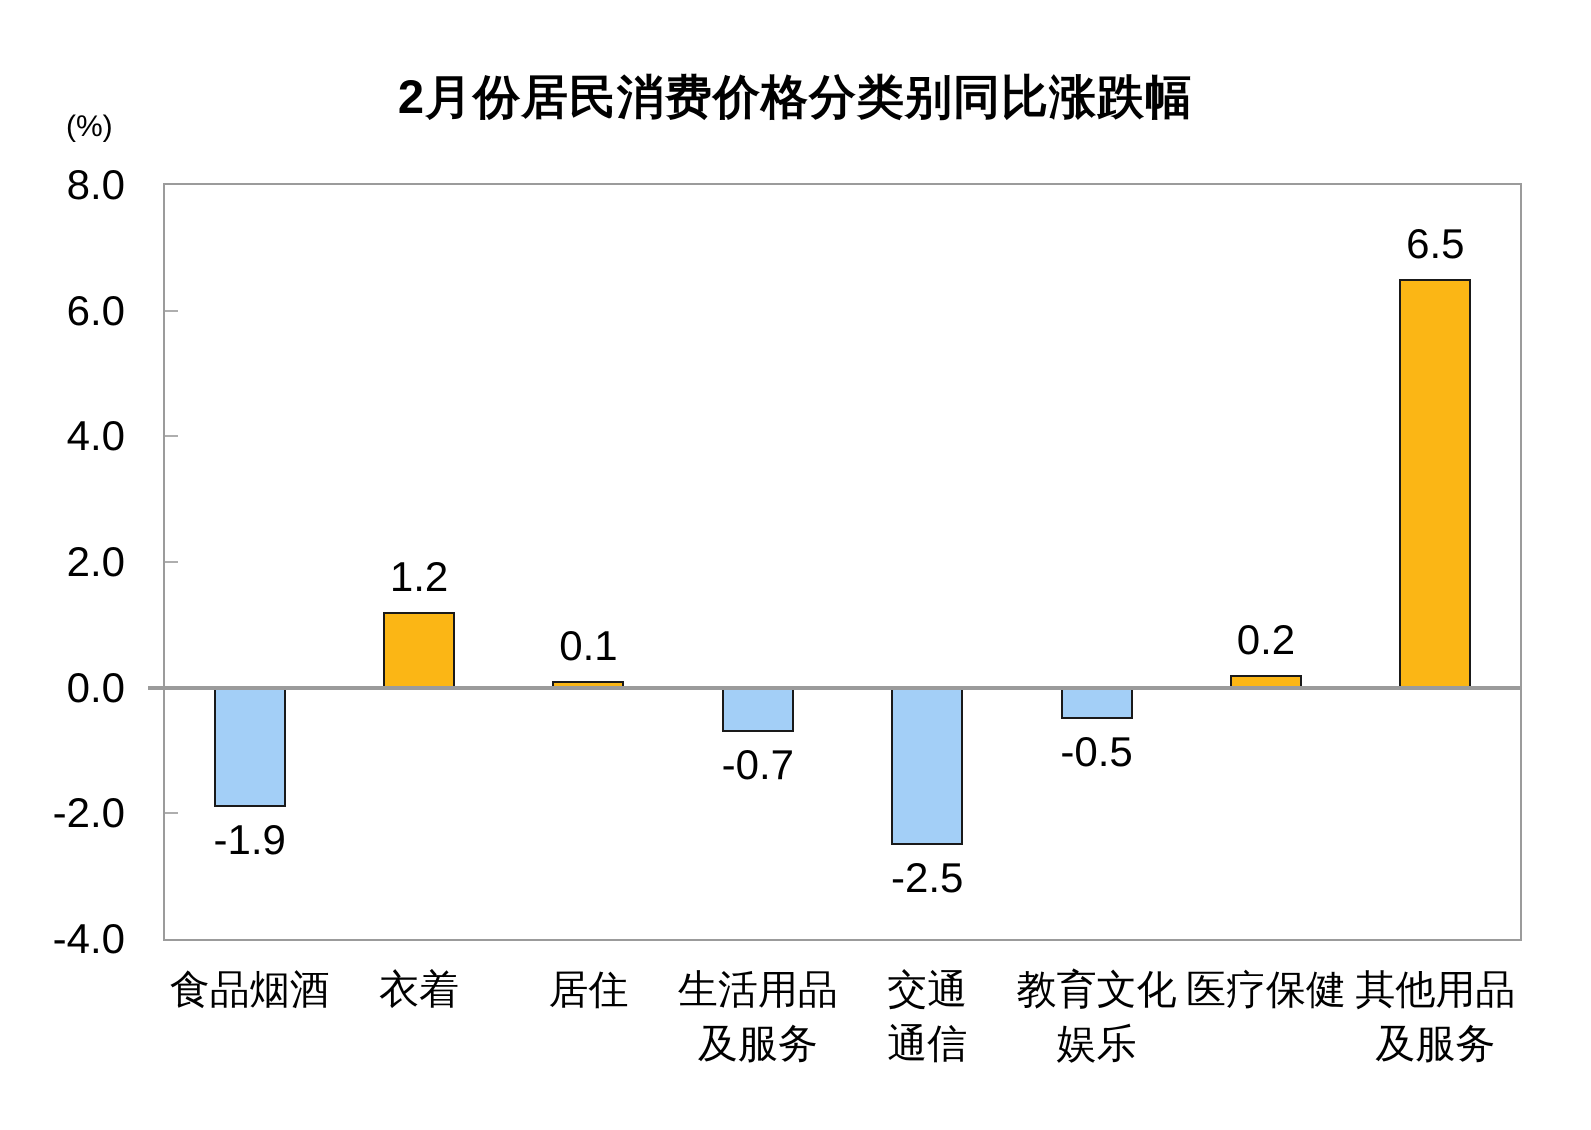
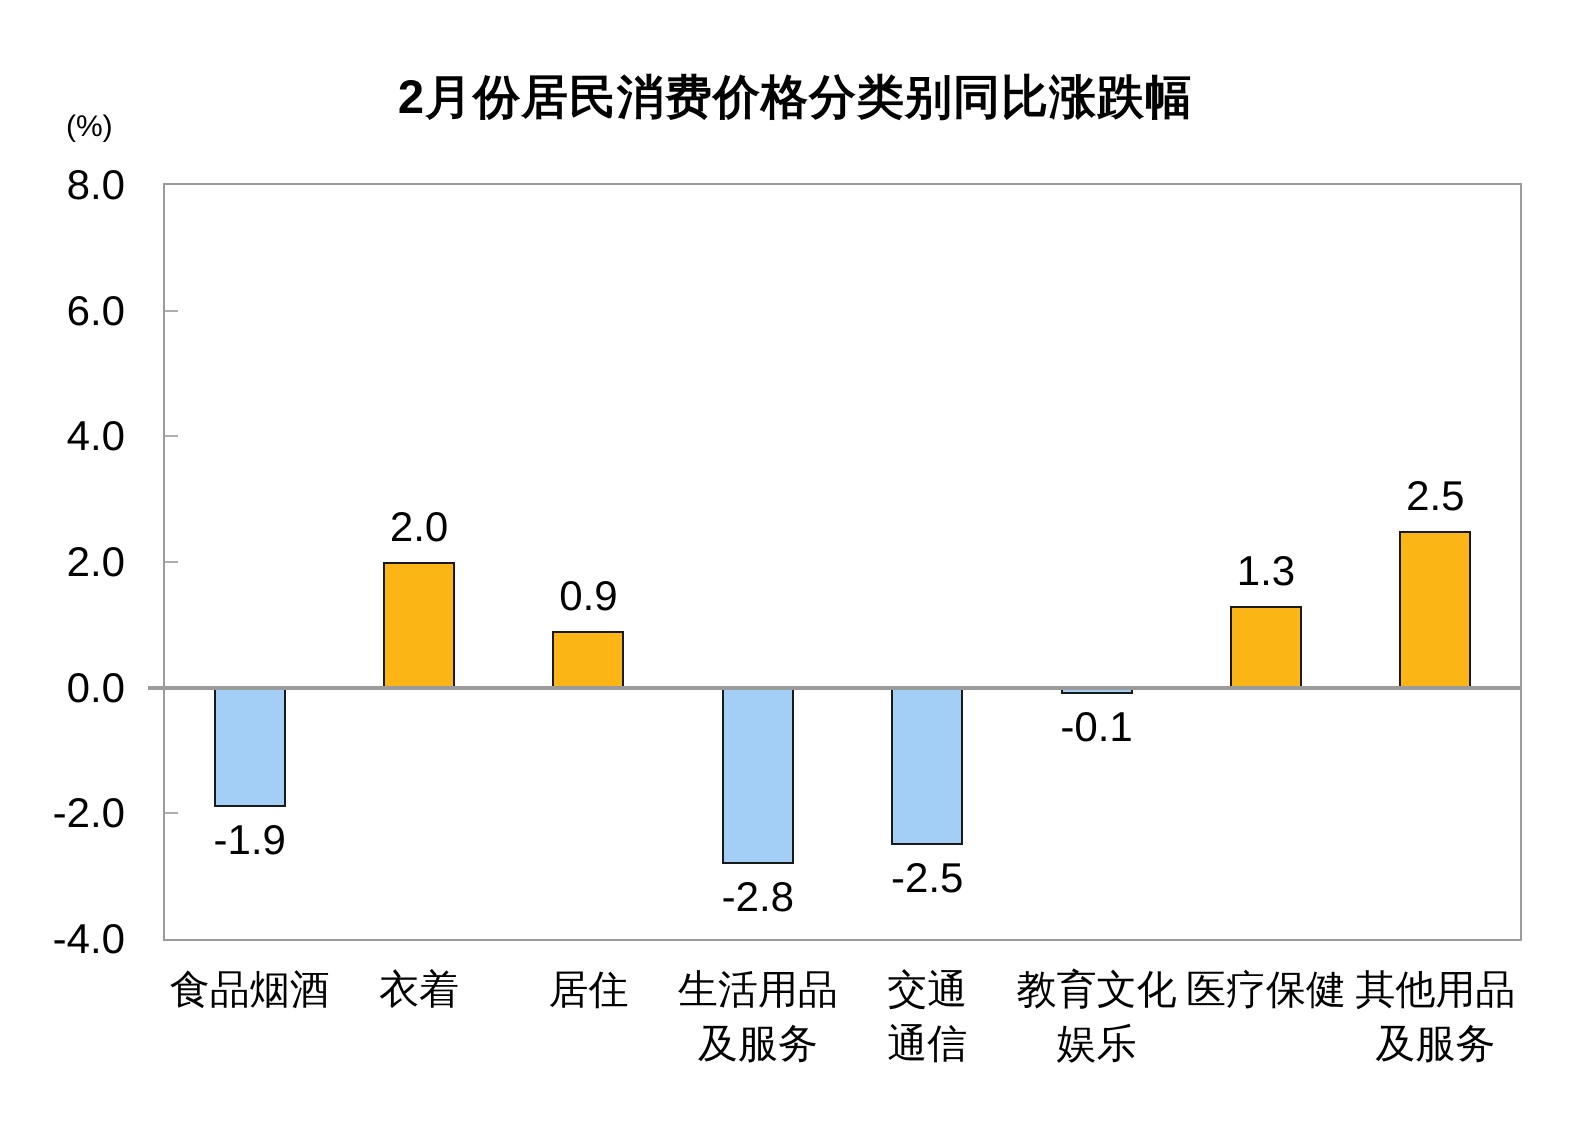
衣着: 1.2 -> 2.0
居住: 0.1 -> 0.9
生活用品 及服务: -0.7 -> -2.8
教育文化 娱乐: -0.5 -> -0.1
医疗保健: 0.2 -> 1.3
其他用品 及服务: 6.5 -> 2.5
